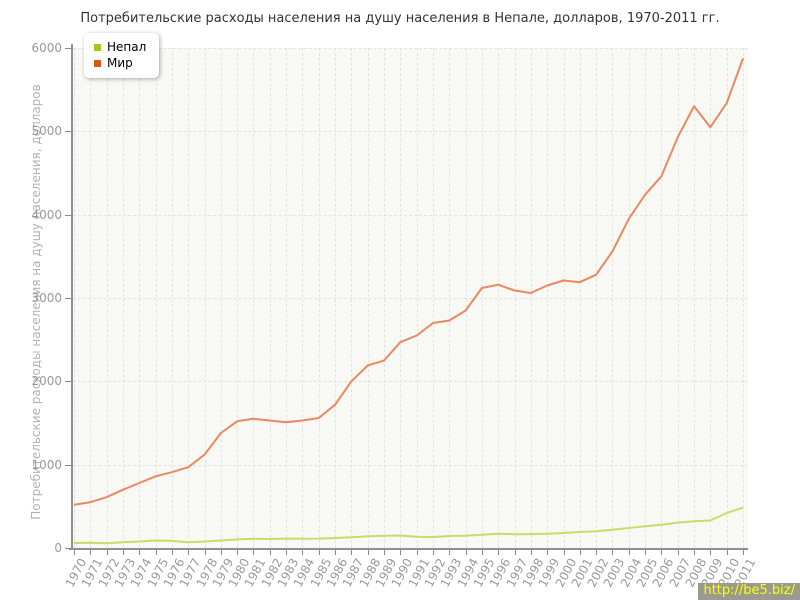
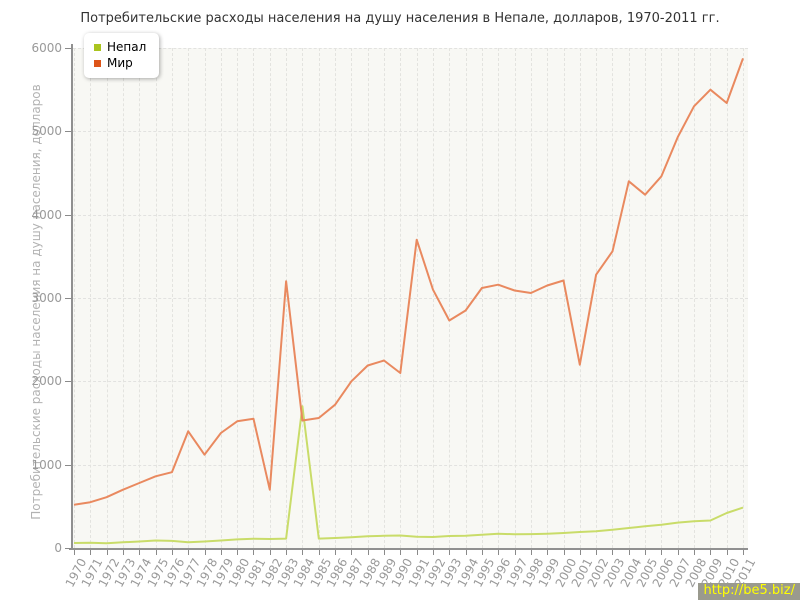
Мир/1977: 1000 -> 1400
Мир/1982: 1500 -> 700
Мир/1983: 1500 -> 3200
Непал/1984: 100 -> 1700
Мир/1990: 2500 -> 2100
Мир/1991: 2600 -> 3700
Мир/1992: 2700 -> 3100
Мир/2001: 3200 -> 2200
Мир/2004: 4000 -> 4400
Мир/2009: 5000 -> 5500
